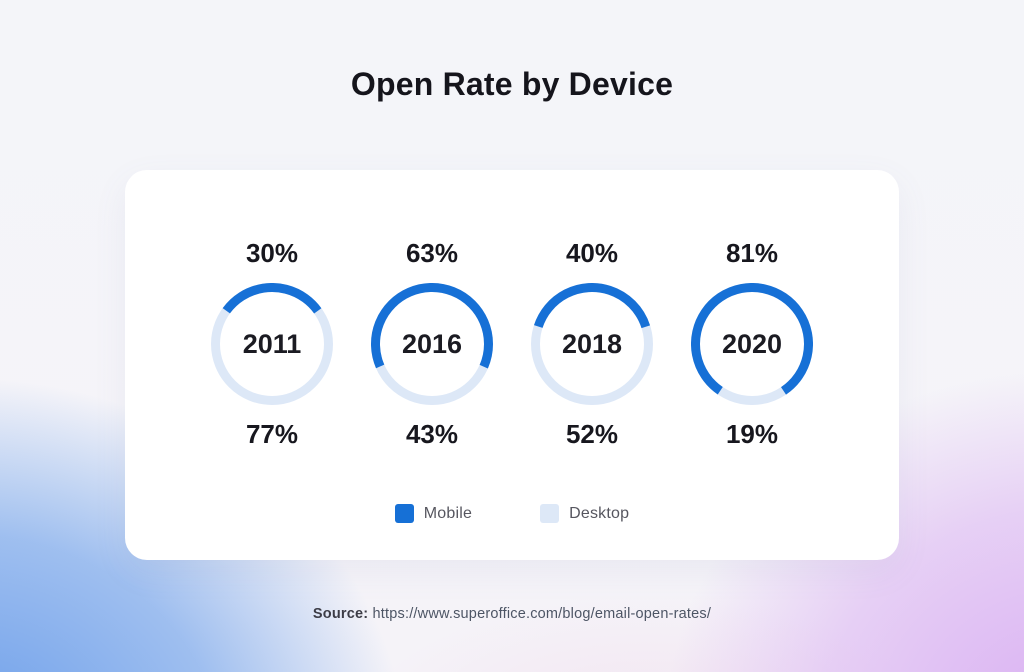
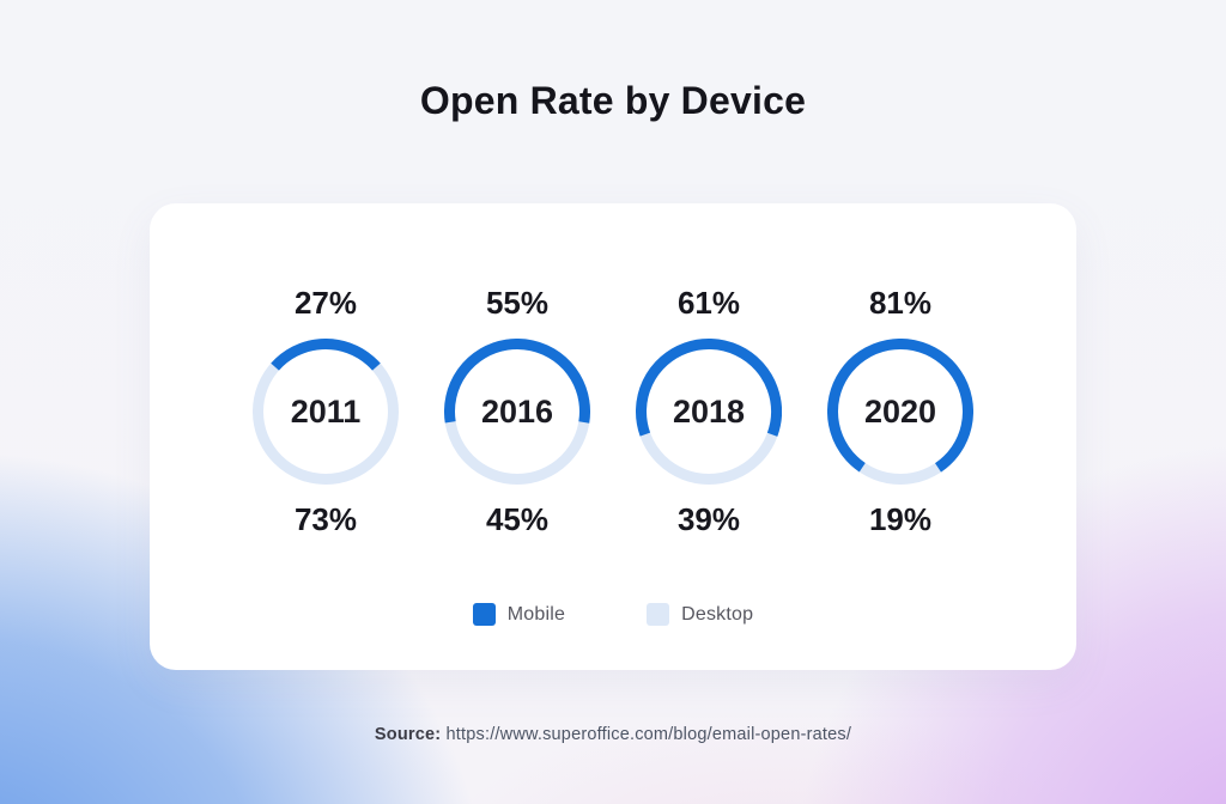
Mobile/2011: 30% -> 27%
Desktop/2011: 77% -> 73%
Mobile/2016: 63% -> 55%
Desktop/2016: 43% -> 45%
Mobile/2018: 40% -> 61%
Desktop/2018: 52% -> 39%
